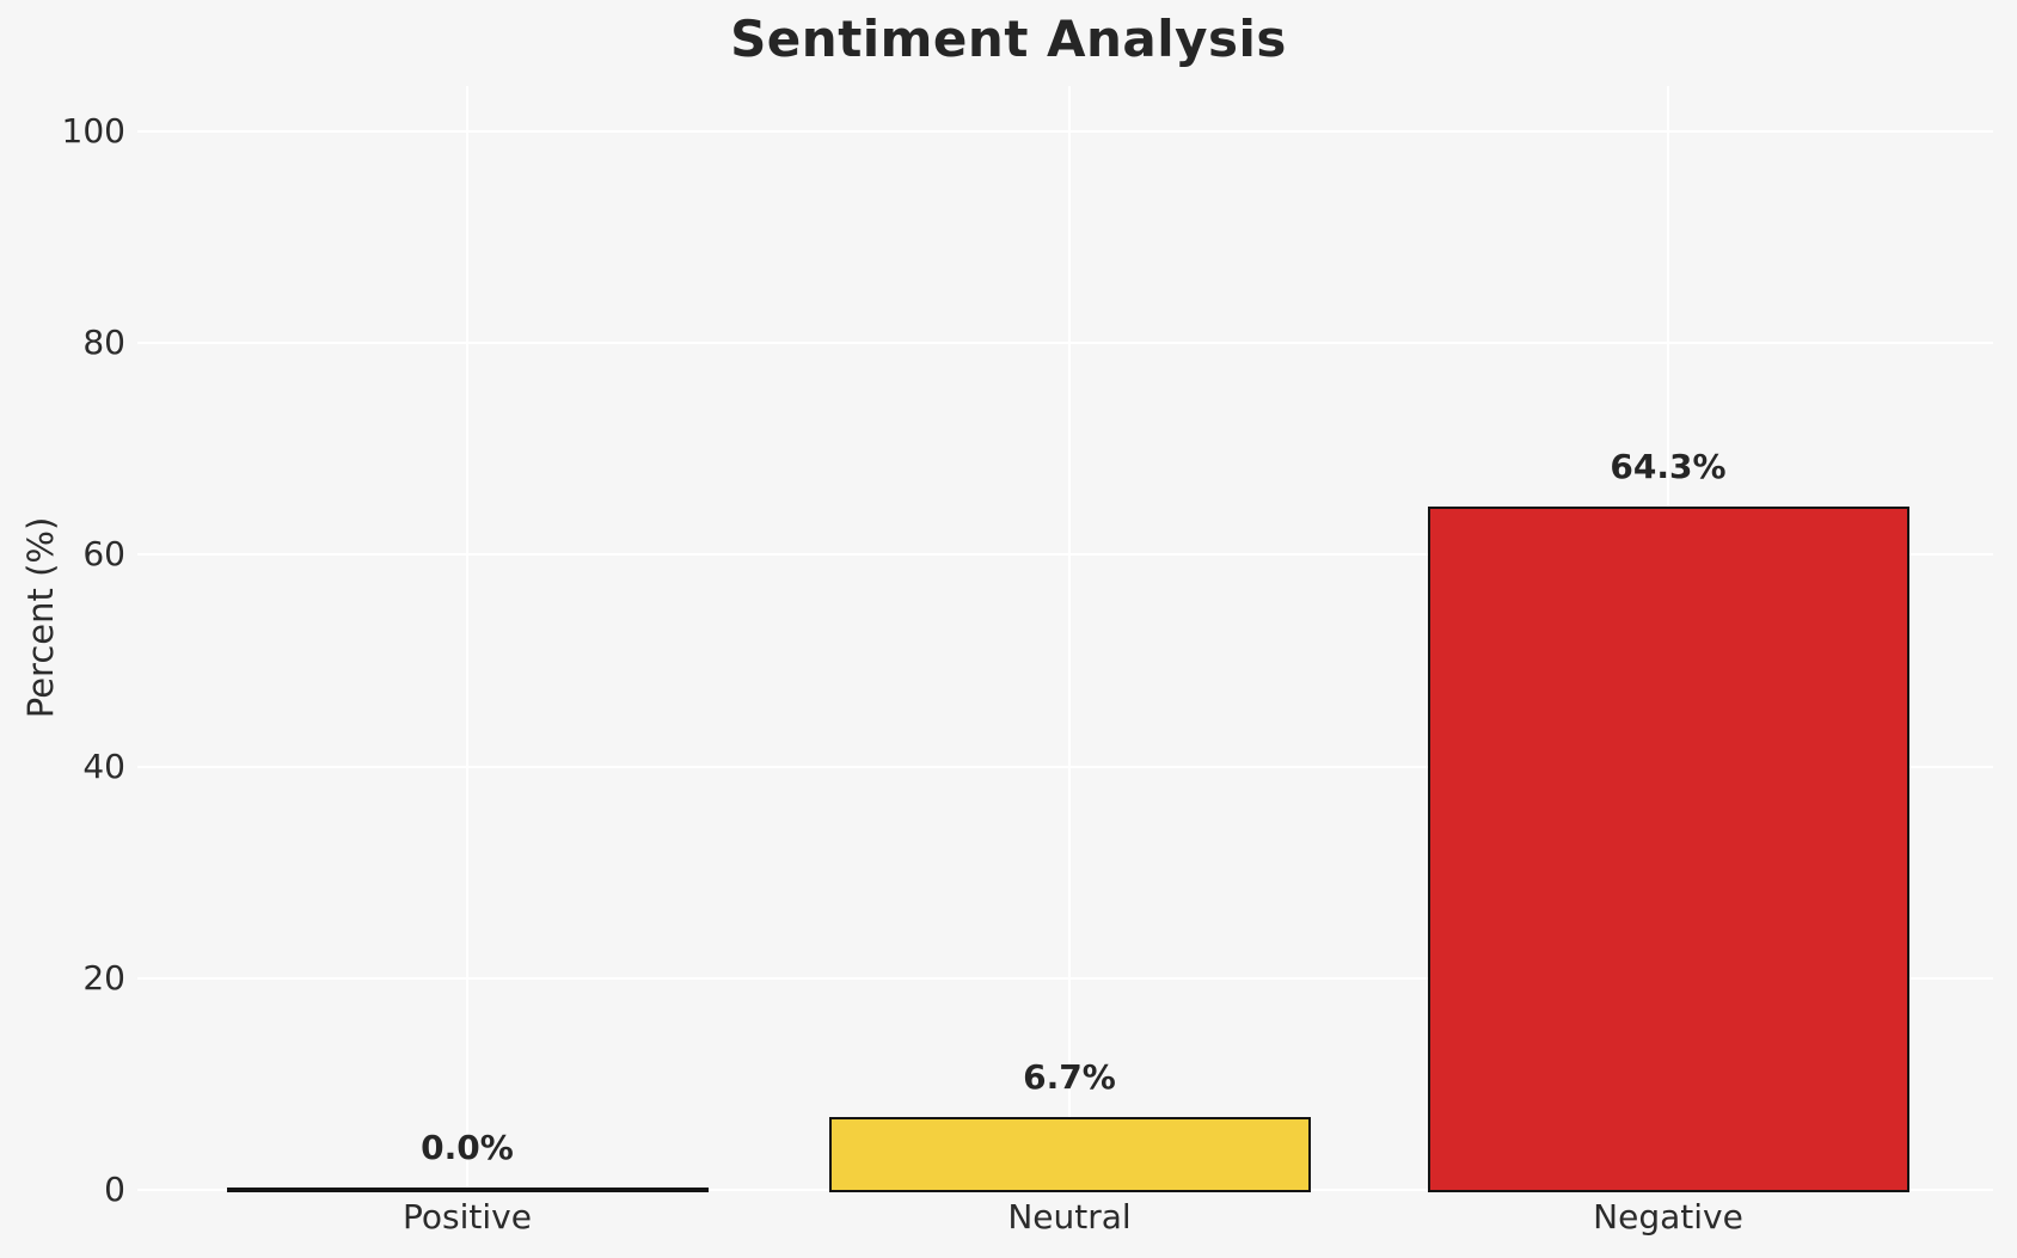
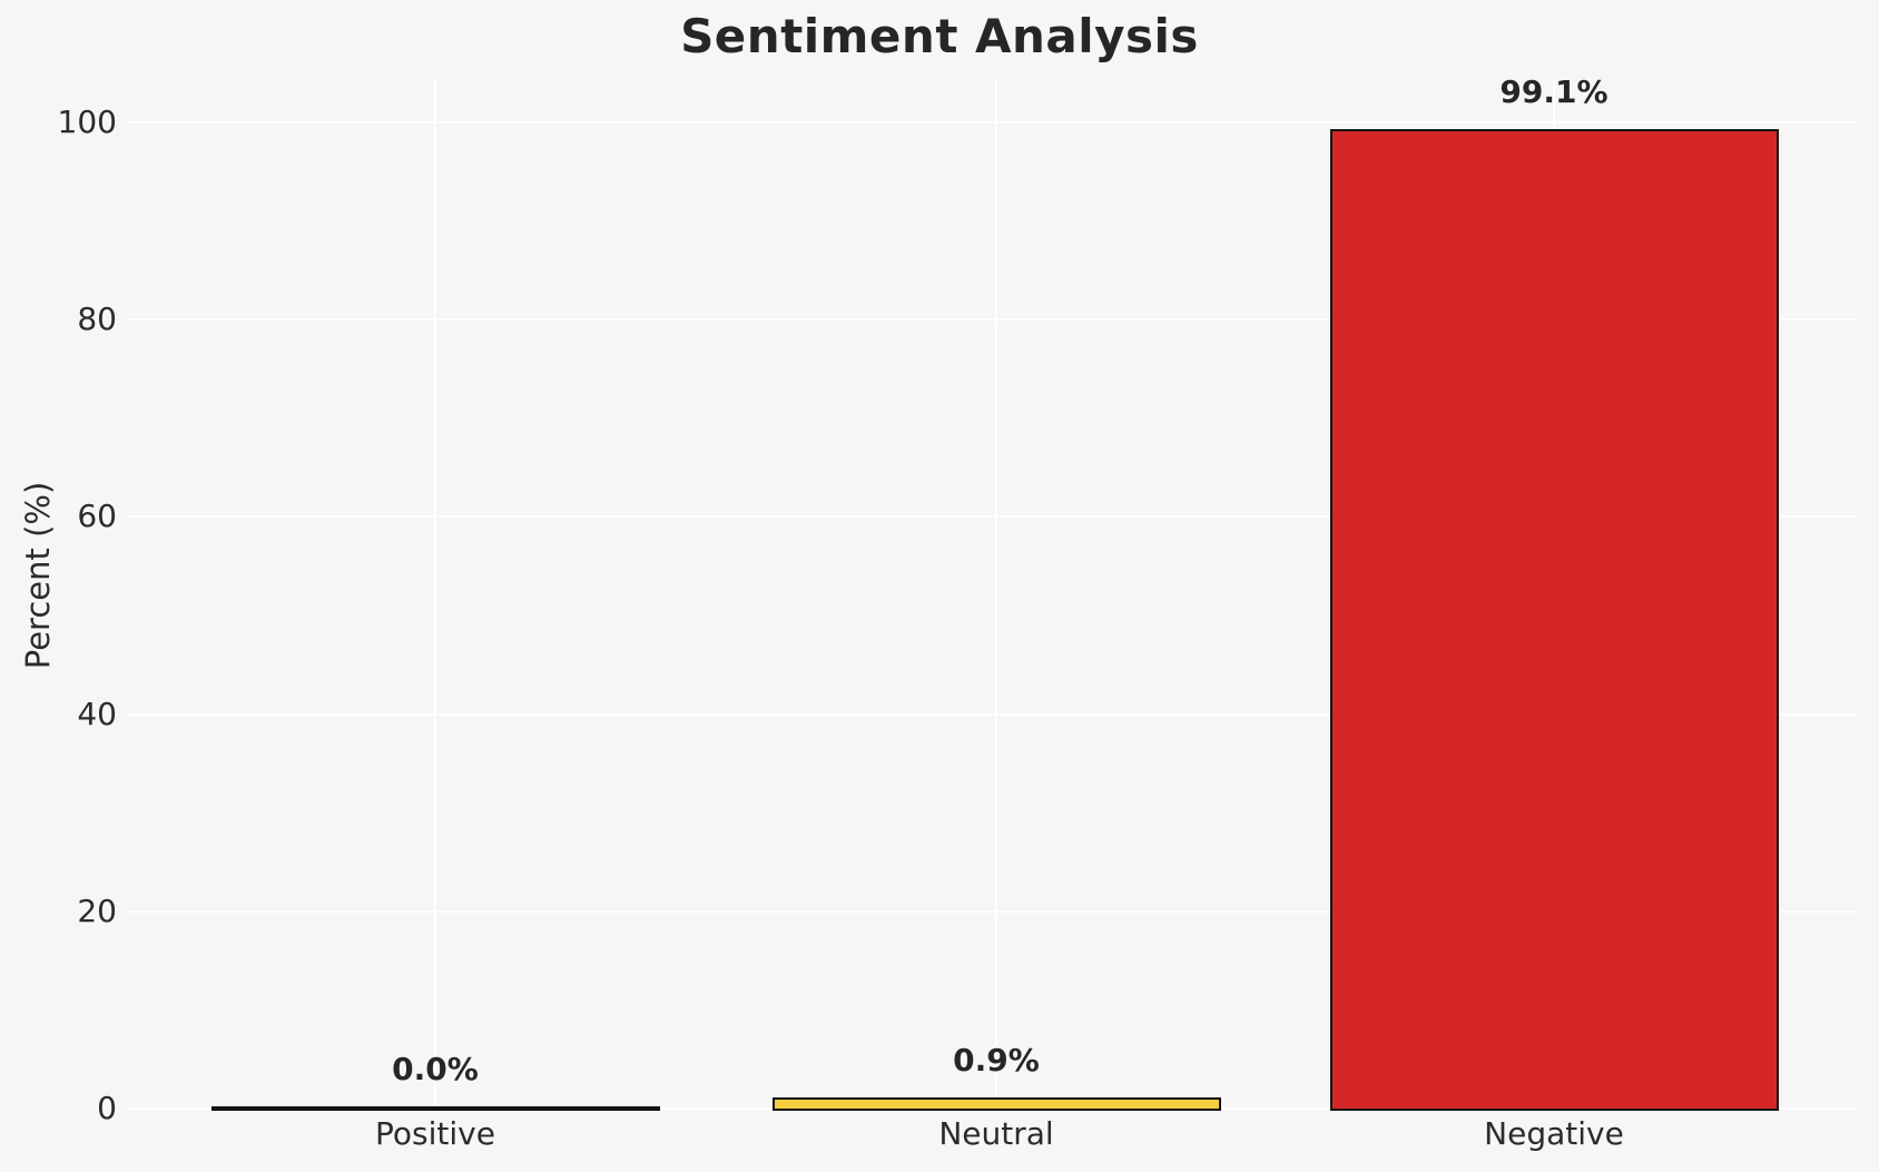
Neutral: 6.7% -> 0.9%
Negative: 64.3% -> 99.1%
